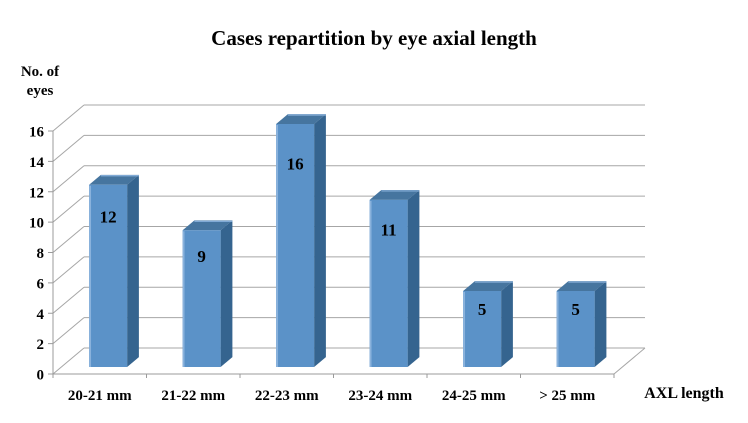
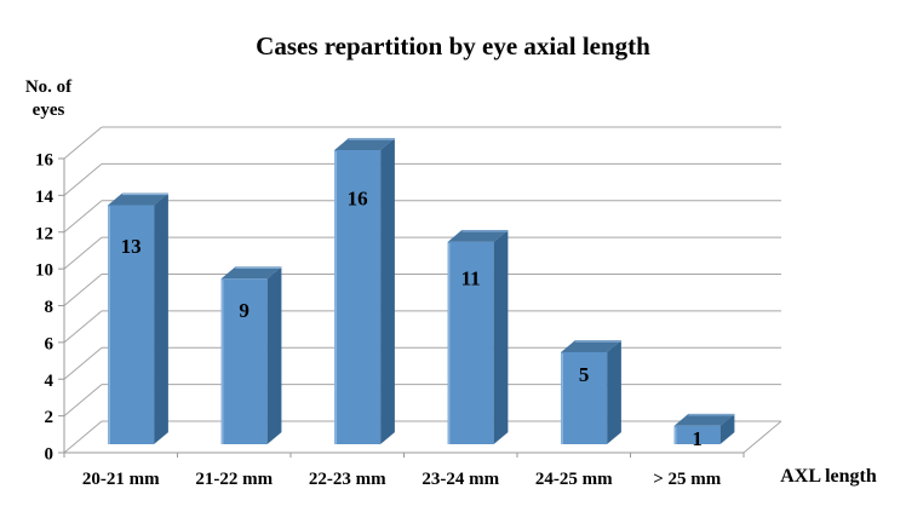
20-21 mm: 12 -> 13
> 25 mm: 5 -> 1
